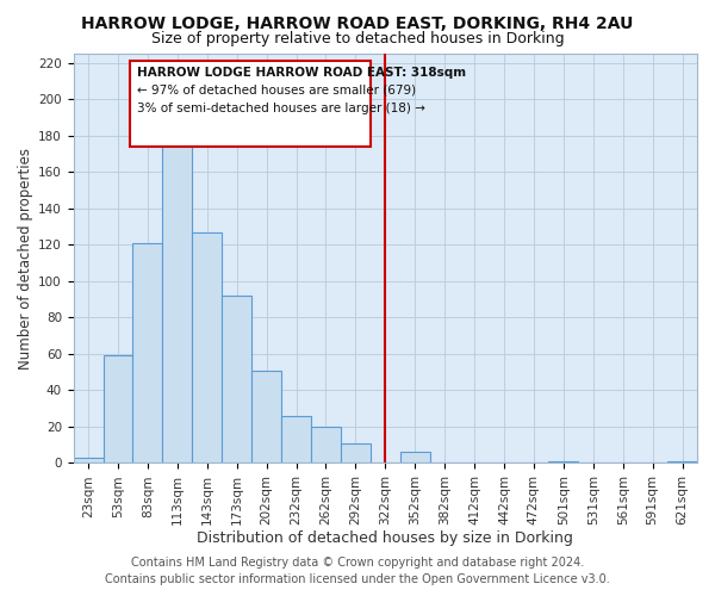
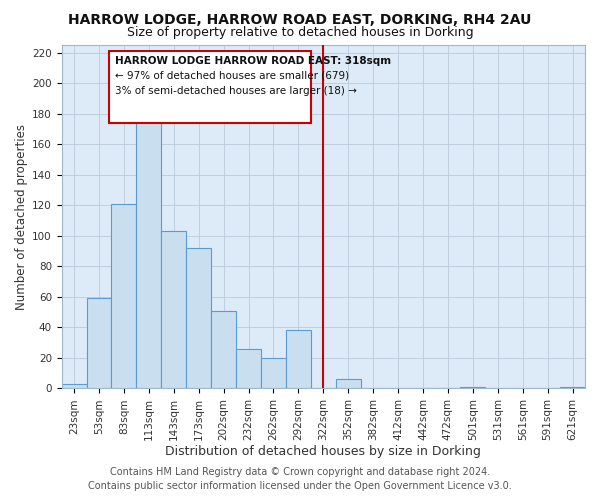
143sqm: 127 -> 103
292sqm: 11 -> 38
